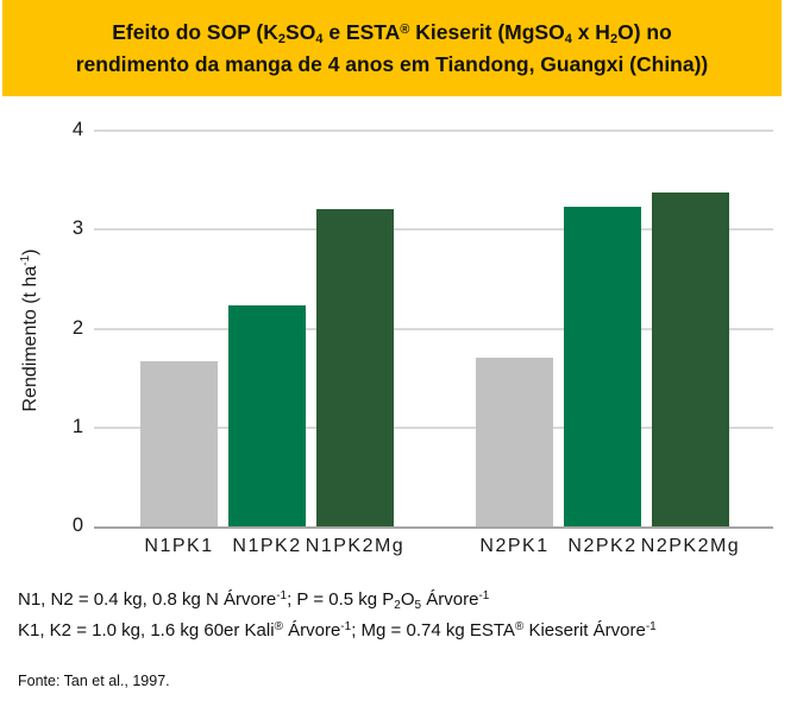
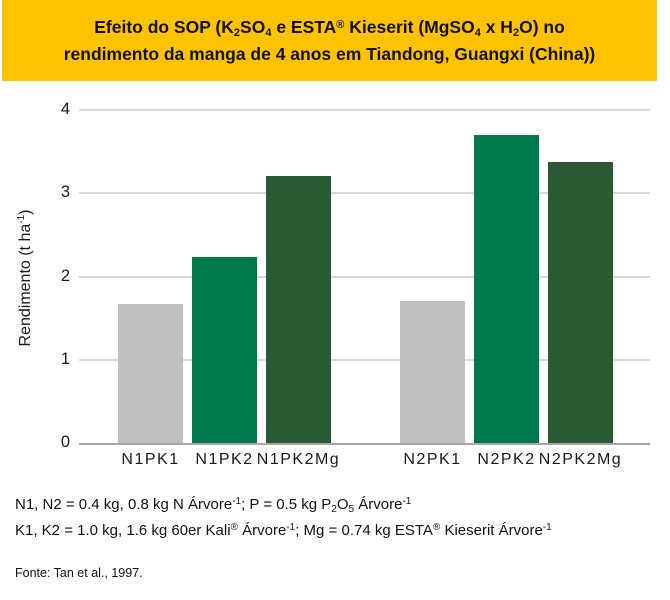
N2PK2: 3.2 -> 3.7
